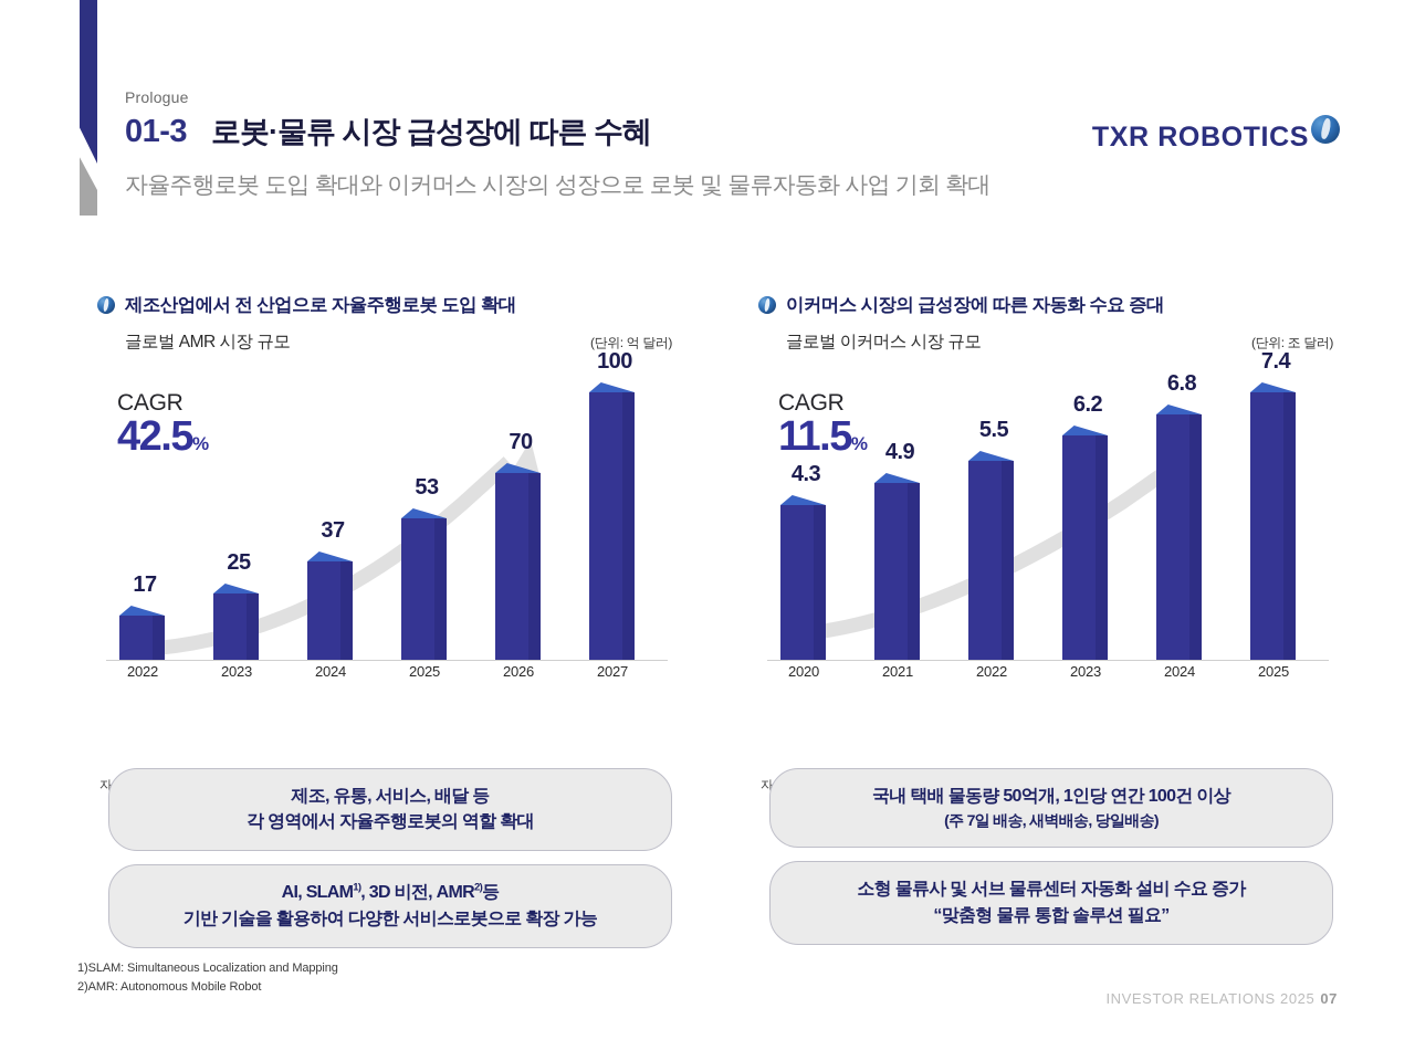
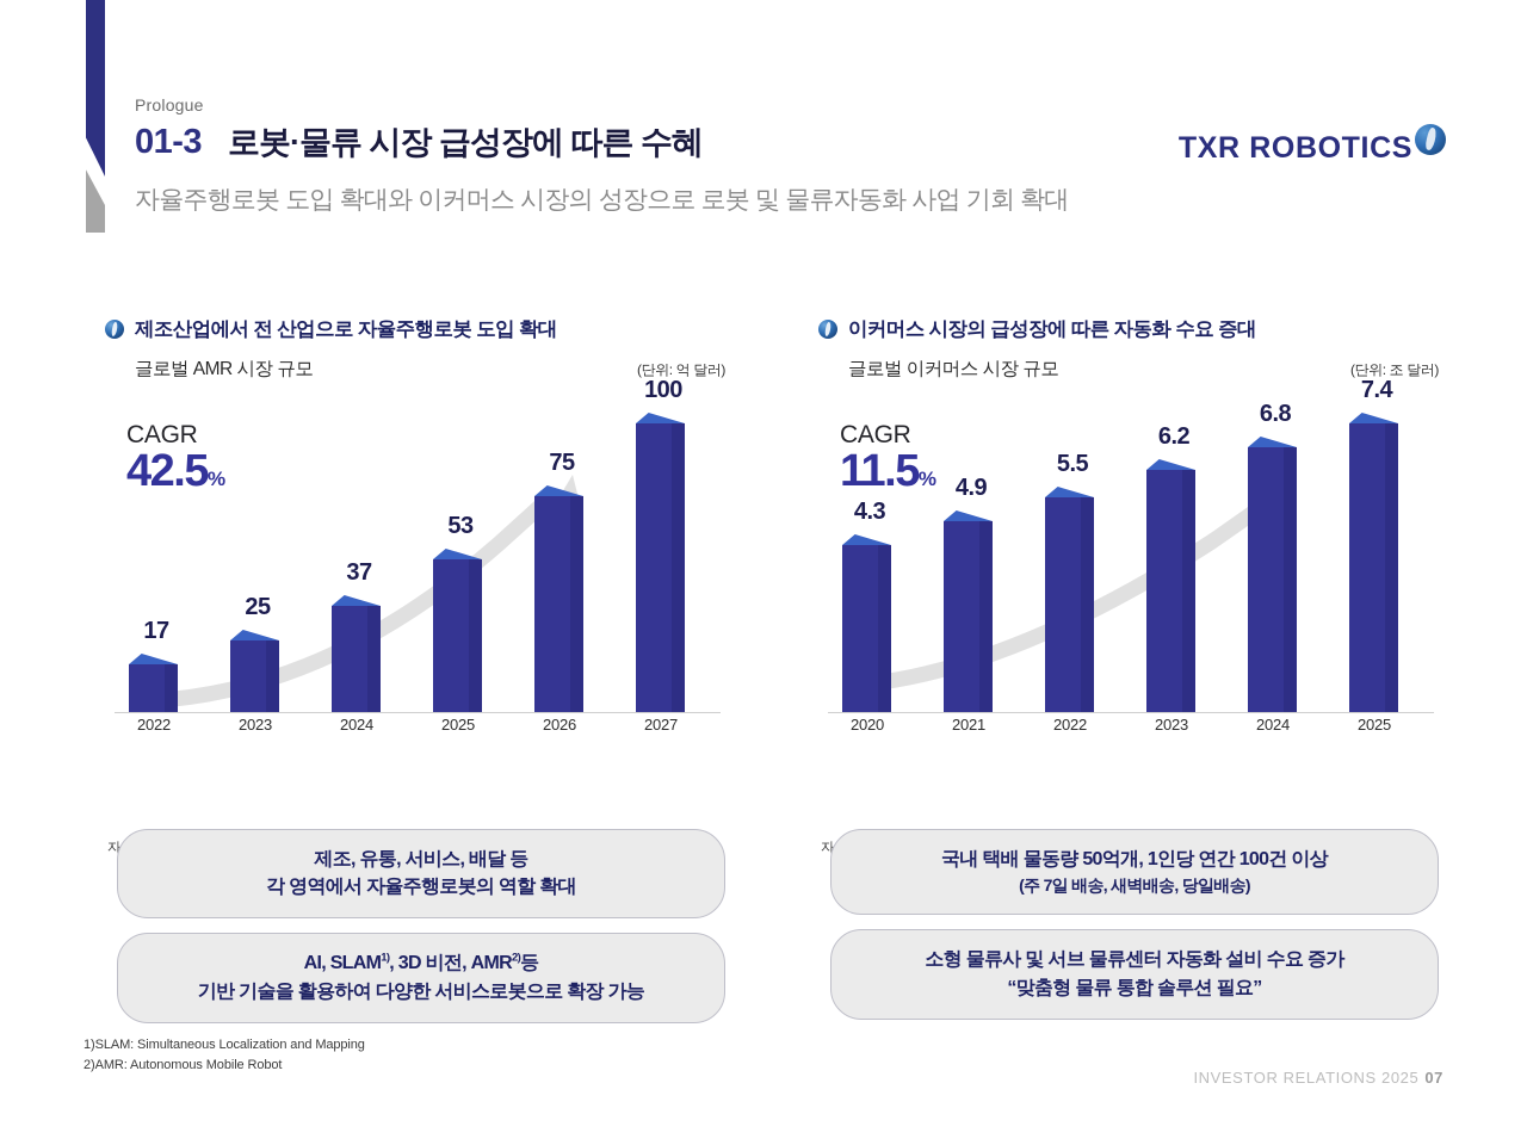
글로벌 AMR 시장 규모/2026: 70 -> 75
